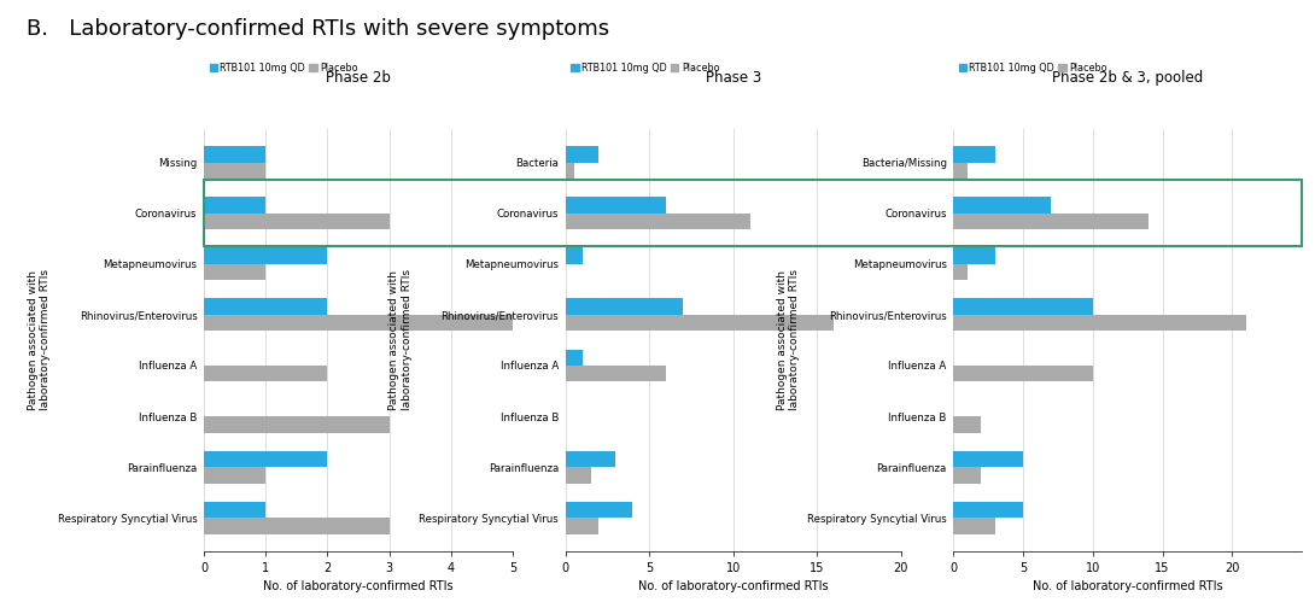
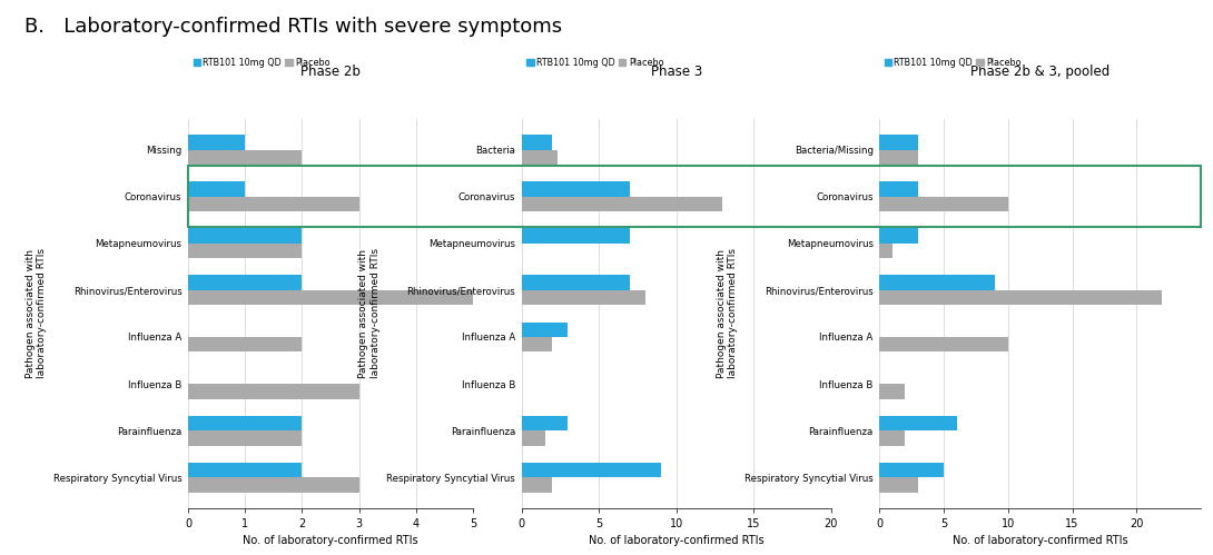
Phase 2b/Placebo/Missing: 1 -> 2
Phase 2b/Placebo/Metapneumovirus: 1 -> 2
Phase 2b/Placebo/Parainfluenza: 1 -> 2
Phase 2b/RTB101 10mg QD/Respiratory Syncytial Virus: 1 -> 2
Phase 3/Placebo/Bacteria: 0.5 -> 2.3
Phase 3/RTB101 10mg QD/Coronavirus: 6 -> 7
Phase 3/Placebo/Coronavirus: 11.0 -> 13.0
Phase 3/RTB101 10mg QD/Metapneumovirus: 1 -> 7
Phase 3/Placebo/Rhinovirus/Enterovirus: 16.0 -> 8.0
Phase 3/RTB101 10mg QD/Influenza A: 1 -> 3
Phase 3/Placebo/Influenza A: 6.0 -> 2.0
Phase 3/RTB101 10mg QD/Respiratory Syncytial Virus: 4 -> 9
Phase 2b & 3, pooled/Placebo/Bacteria/Missing: 1 -> 3
Phase 2b & 3, pooled/RTB101 10mg QD/Coronavirus: 7 -> 3
Phase 2b & 3, pooled/Placebo/Coronavirus: 14 -> 10
Phase 2b & 3, pooled/RTB101 10mg QD/Rhinovirus/Enterovirus: 10 -> 9
Phase 2b & 3, pooled/Placebo/Rhinovirus/Enterovirus: 21 -> 22
Phase 2b & 3, pooled/RTB101 10mg QD/Parainfluenza: 5 -> 6
